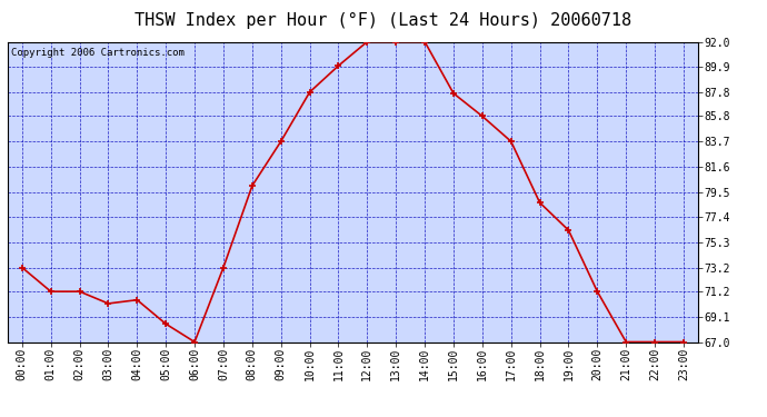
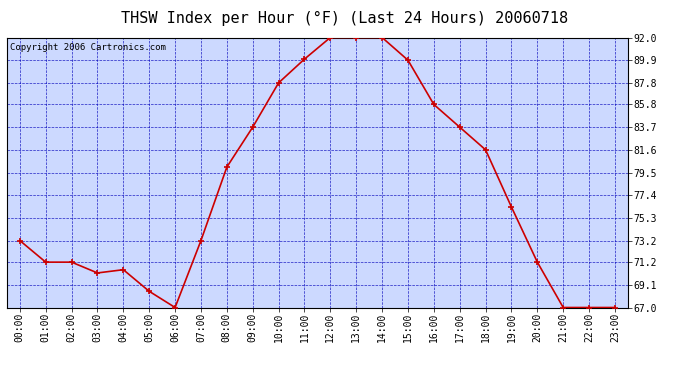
15:00: 87.7 -> 89.9
18:00: 78.6 -> 81.6
